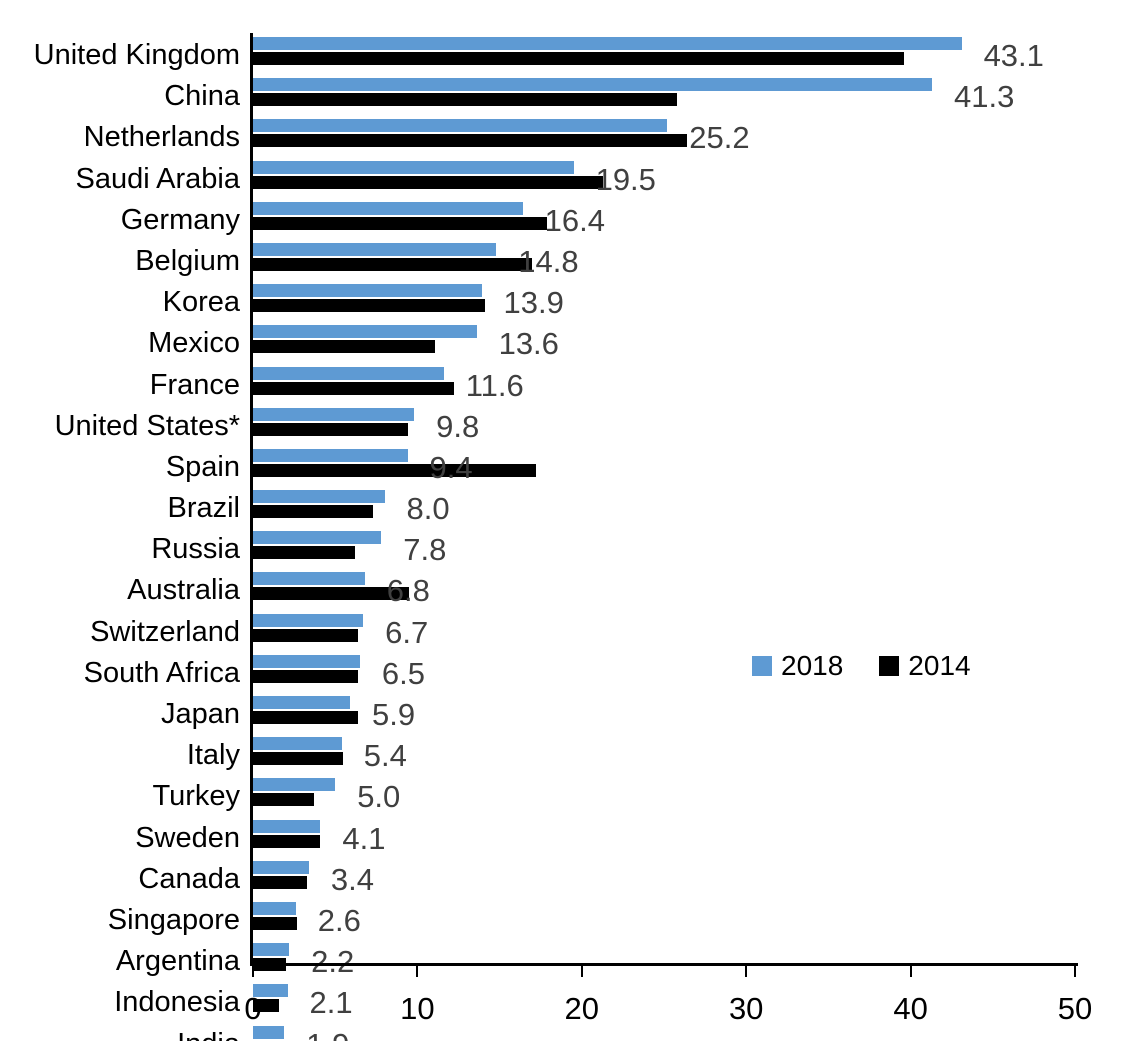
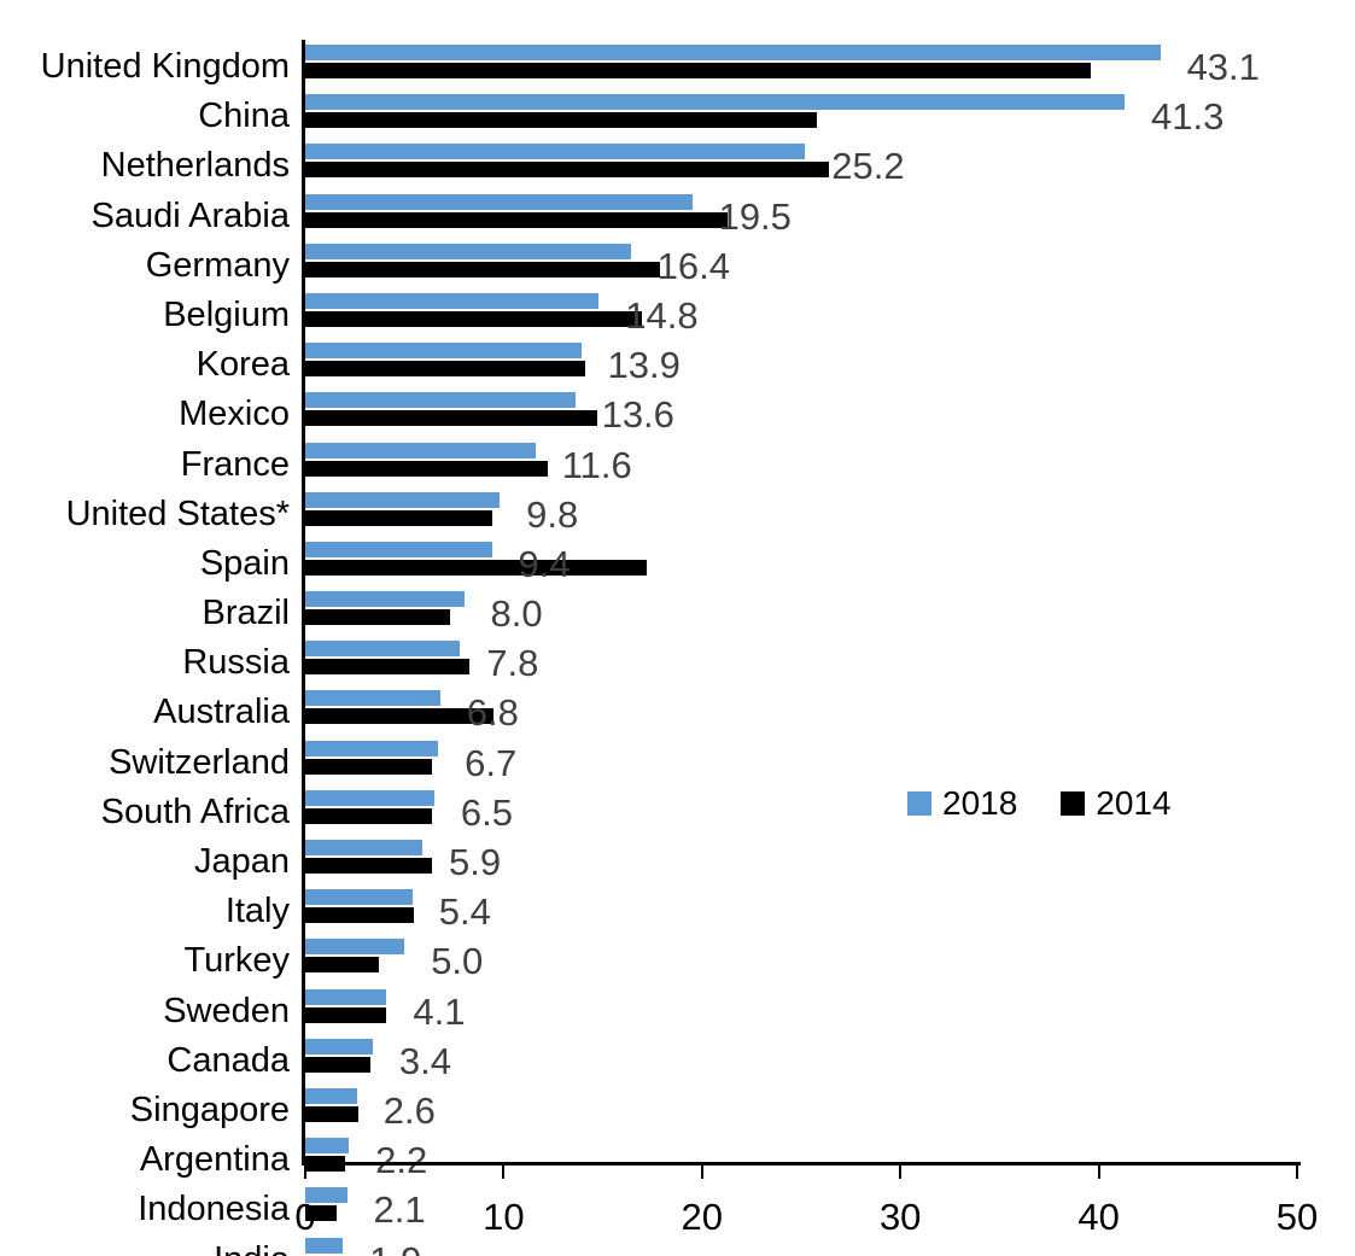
2014/Mexico: 11.1 -> 14.7
2014/Russia: 6.2 -> 8.3
